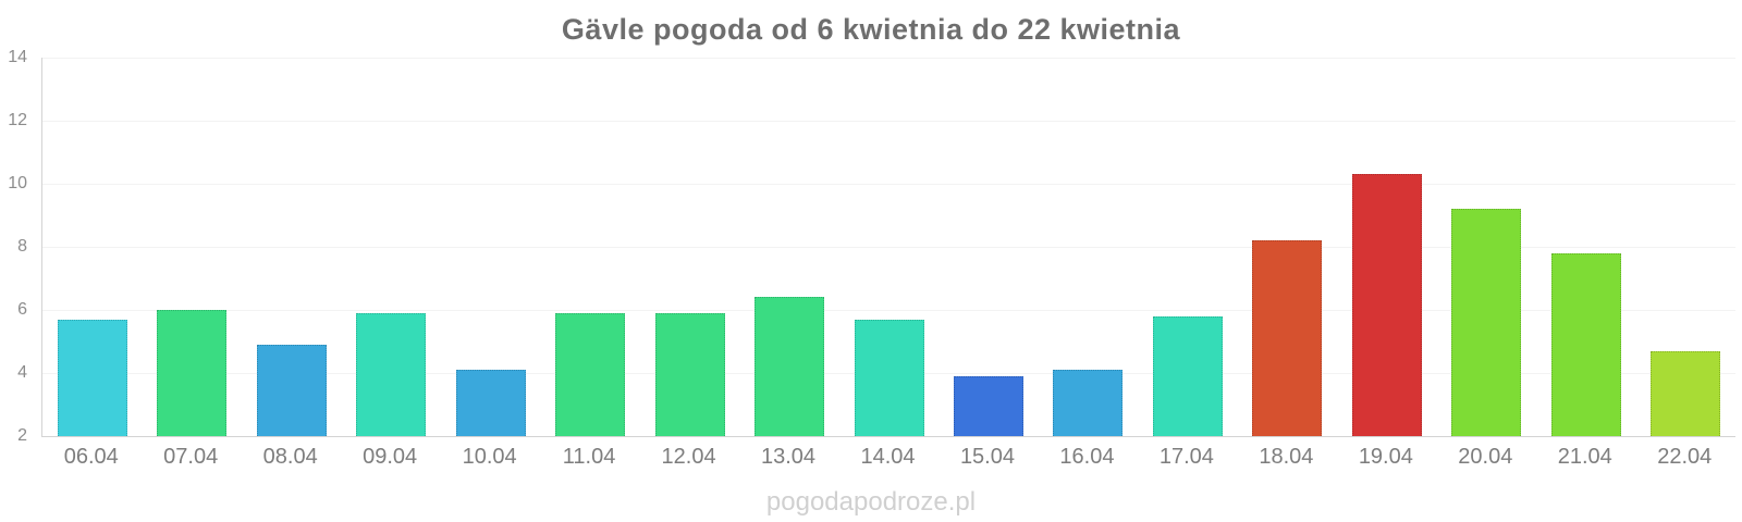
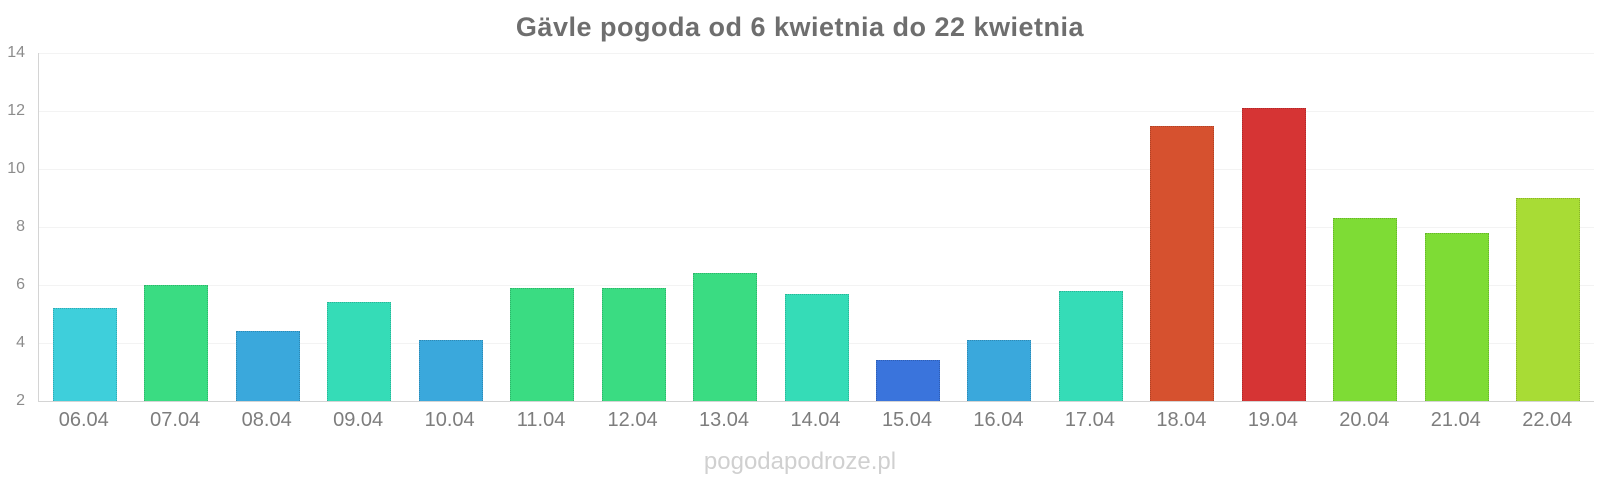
06.04: 5.7 -> 5.2
08.04: 4.9 -> 4.4
09.04: 5.9 -> 5.4
15.04: 3.9 -> 3.4
18.04: 8.2 -> 11.5
19.04: 10.3 -> 12.1
20.04: 9.2 -> 8.3
22.04: 4.7 -> 9.0
